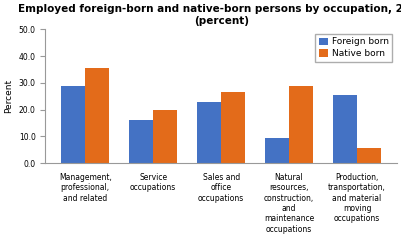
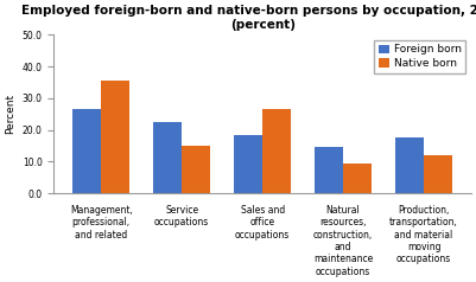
Foreign born/Management, professional, and related: 29.0 -> 26.5
Foreign born/Service occupations: 16.0 -> 22.5
Native born/Service occupations: 20.0 -> 15.0
Foreign born/Sales and office occupations: 23.0 -> 18.5
Foreign born/Natural resources, construction, and maintenance occupations: 9.5 -> 14.5
Native born/Natural resources, construction, and maintenance occupations: 29.0 -> 9.5
Foreign born/Production, transportation, and material moving occupations: 25.5 -> 17.5
Native born/Production, transportation, and material moving occupations: 5.5 -> 12.0
